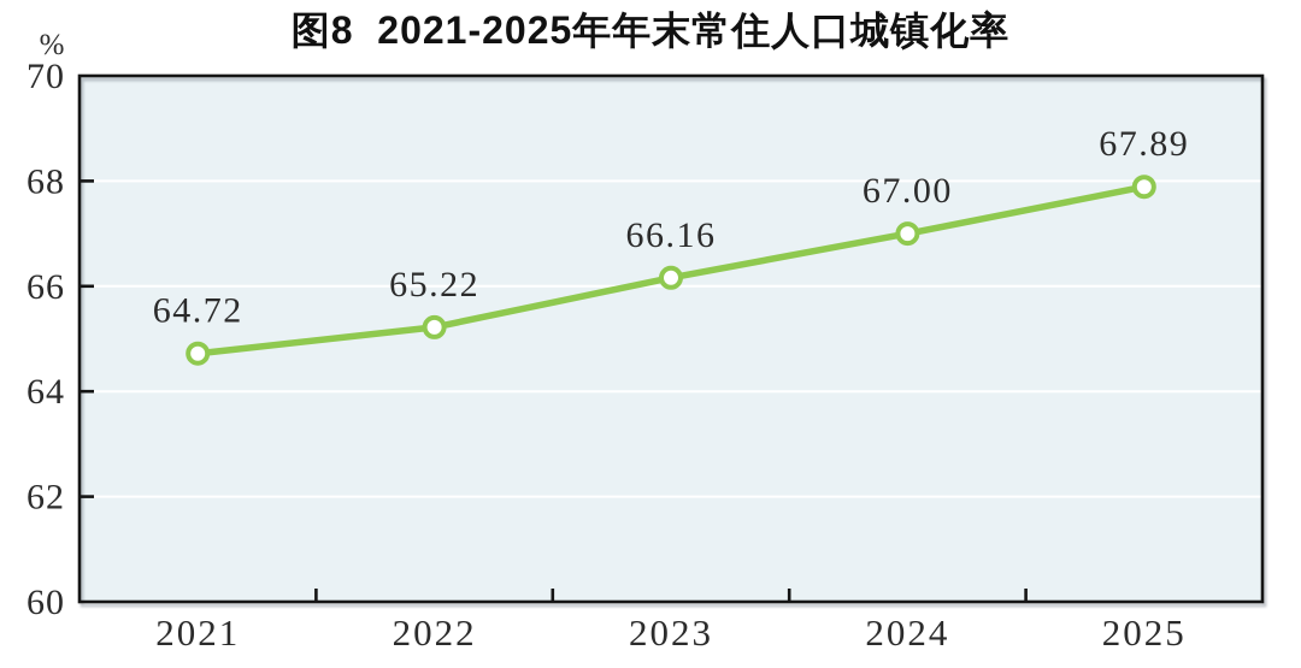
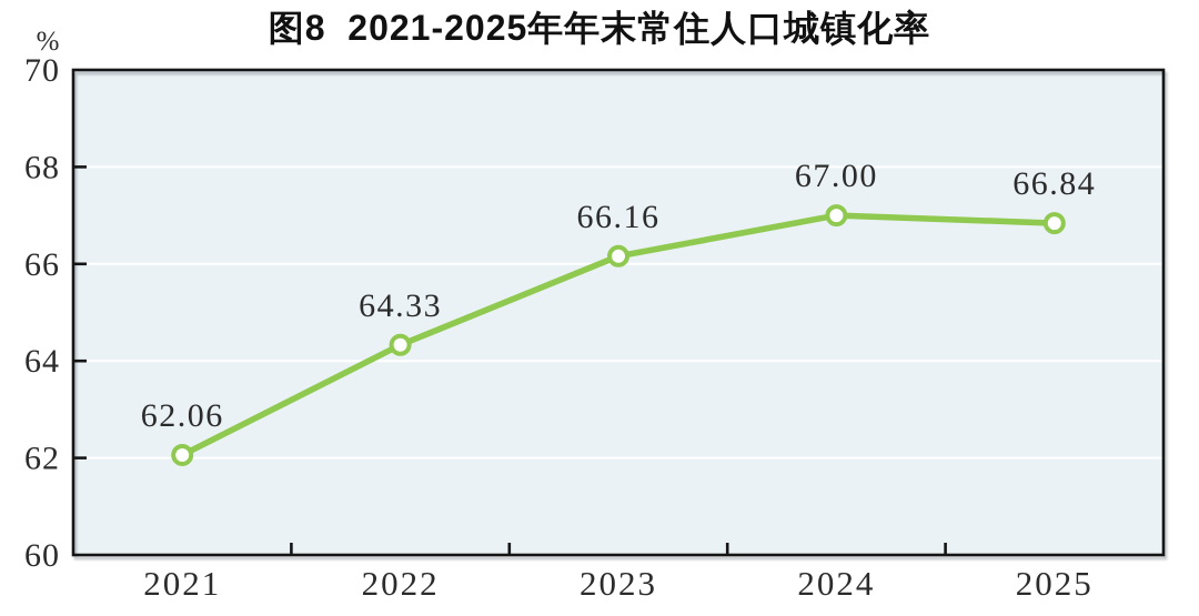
2021: 64.72 -> 62.06
2022: 65.22 -> 64.33
2025: 67.89 -> 66.84
